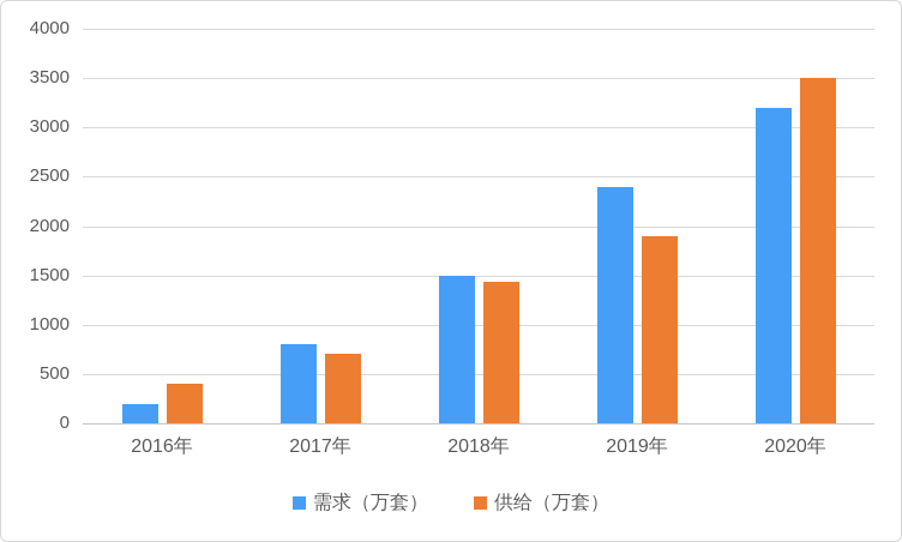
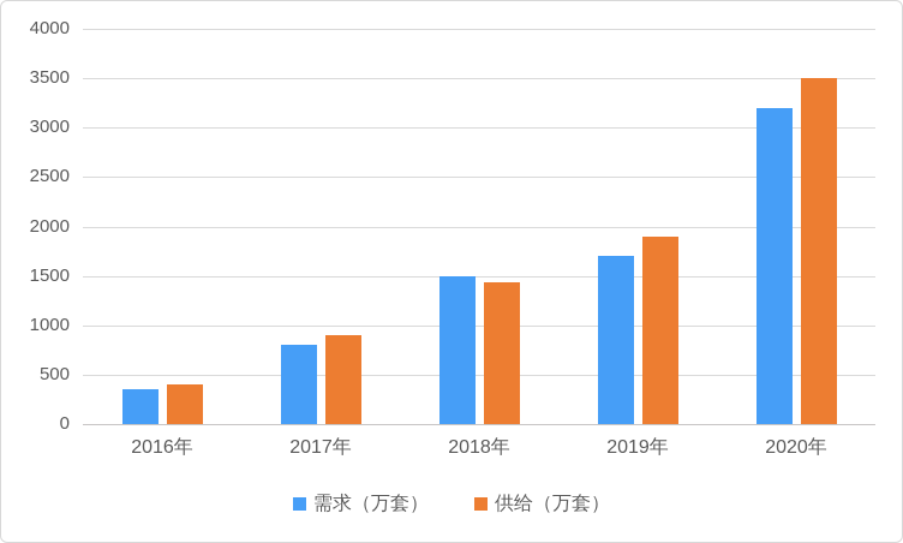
需求（万套）/2016年: 200 -> 400
供给（万套）/2017年: 700 -> 900
需求（万套）/2019年: 2400 -> 1700
